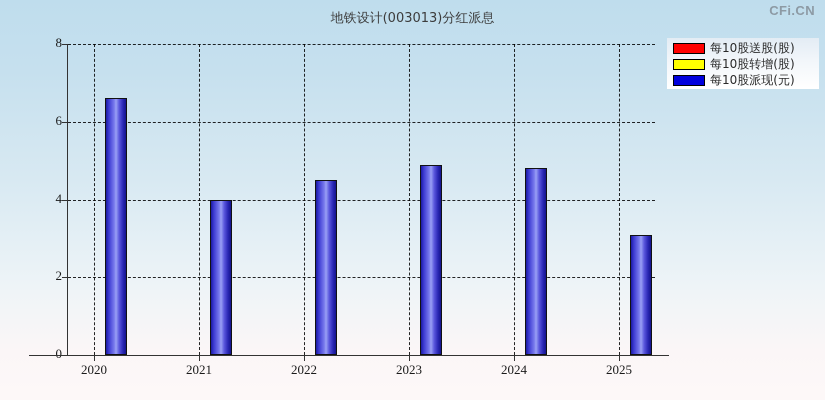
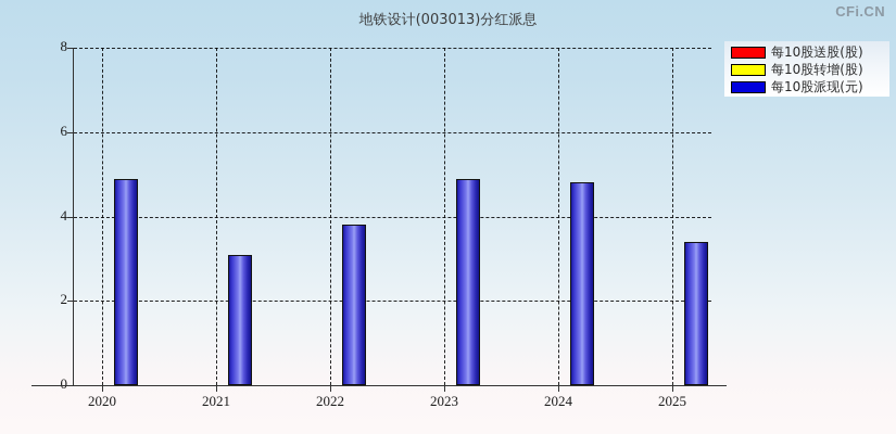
每10股派现(元)/2020: 6.6 -> 4.9
每10股派现(元)/2021: 4.0 -> 3.1
每10股派现(元)/2022: 4.5 -> 3.8
每10股派现(元)/2025: 3.1 -> 3.4
